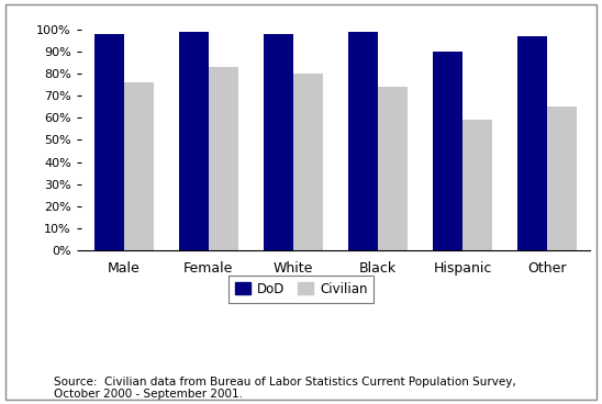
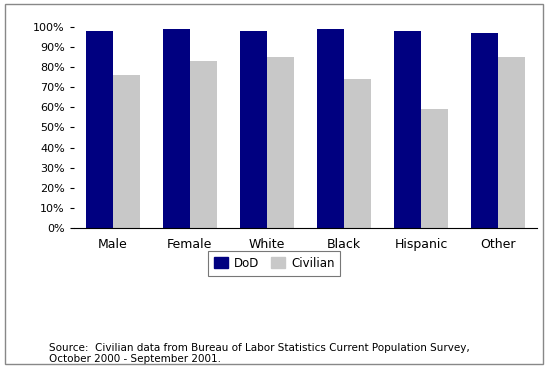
Civilian/White: 80% -> 85%
DoD/Hispanic: 90% -> 98%
Civilian/Other: 65% -> 85%
